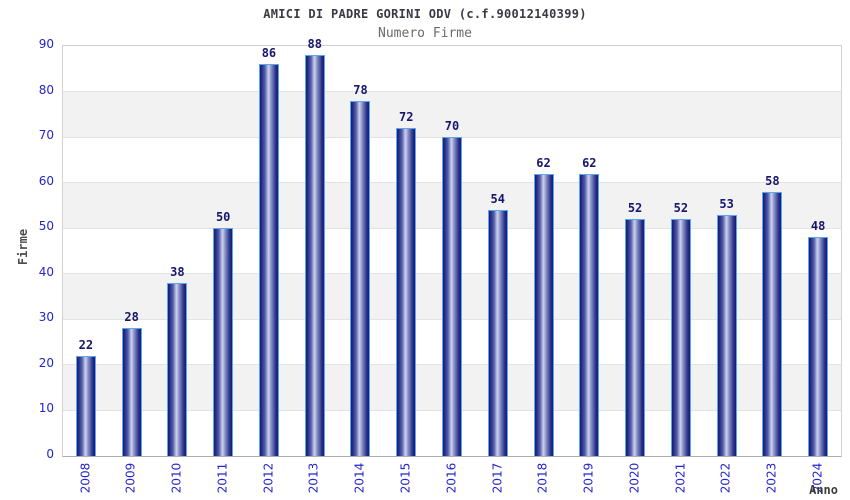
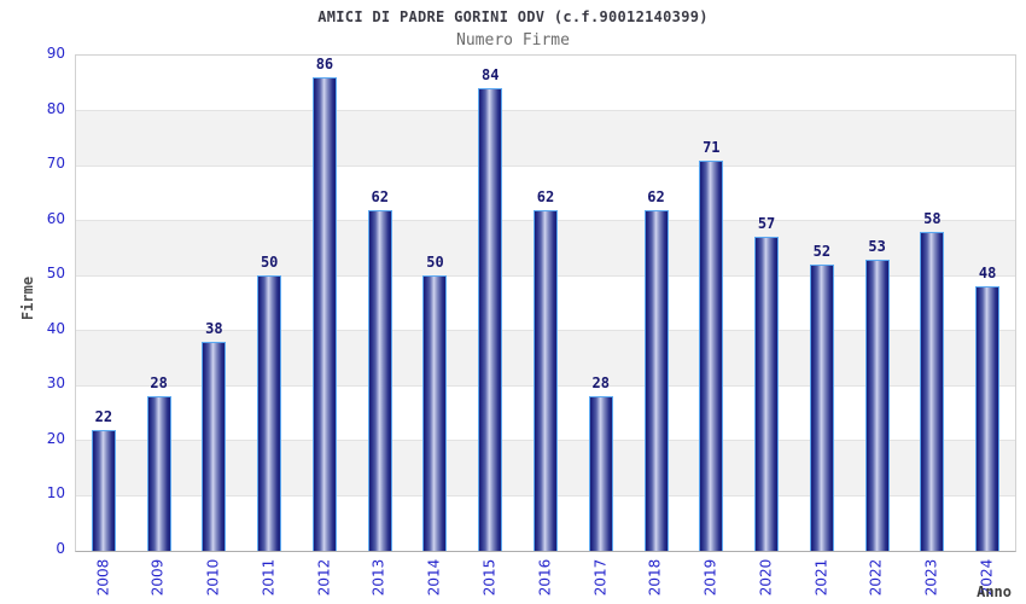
2013: 88 -> 62
2014: 78 -> 50
2015: 72 -> 84
2016: 70 -> 62
2017: 54 -> 28
2019: 62 -> 71
2020: 52 -> 57
